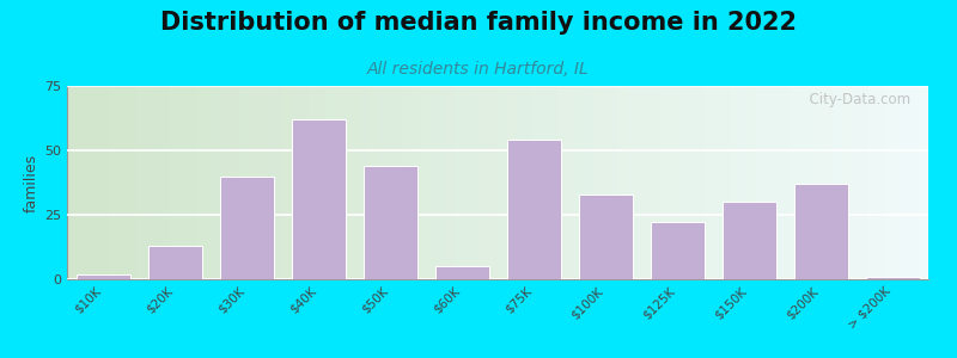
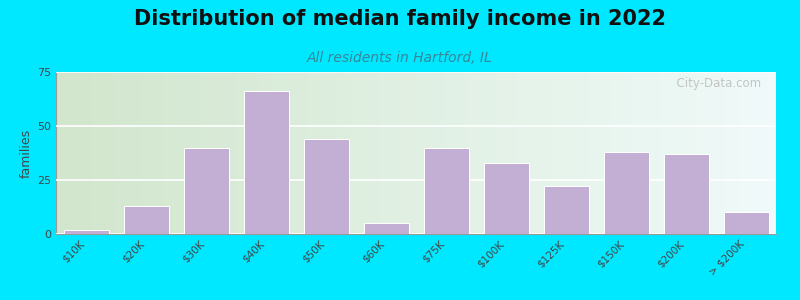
$40K: 62 -> 66
$75K: 54 -> 40
$150K: 30 -> 38
> $200K: 1 -> 10
